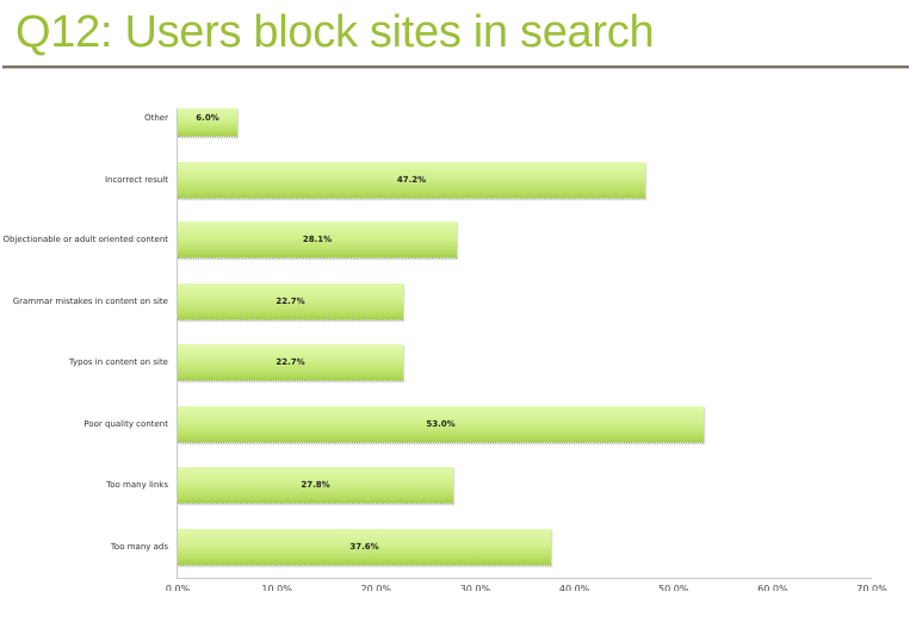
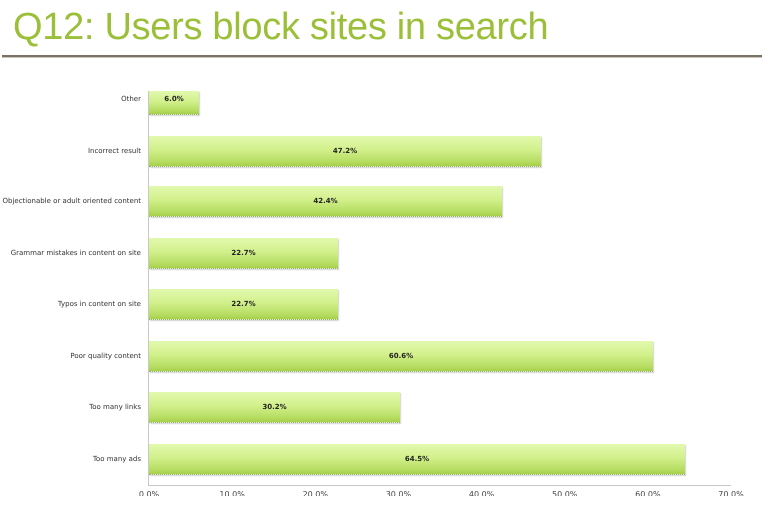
Objectionable or adult oriented content: 28.1% -> 42.4%
Poor quality content: 53.0% -> 60.6%
Too many links: 27.8% -> 30.2%
Too many ads: 37.6% -> 64.5%
